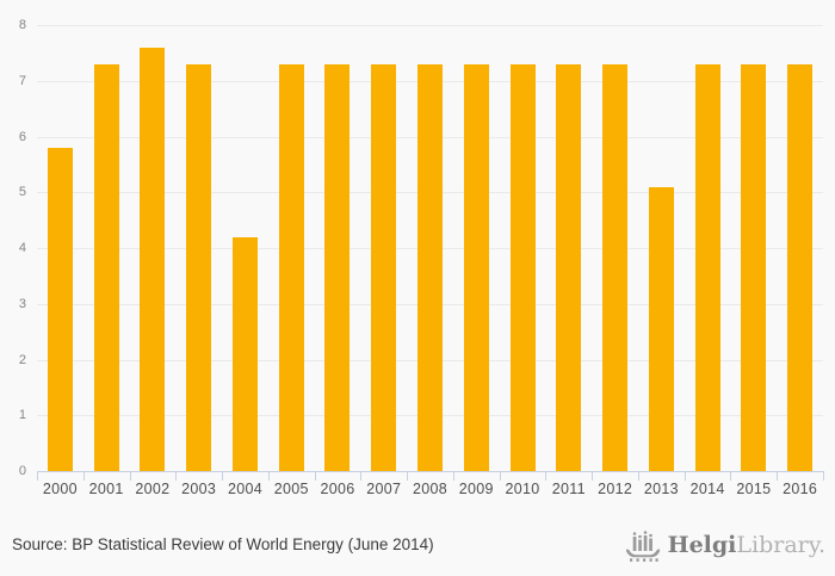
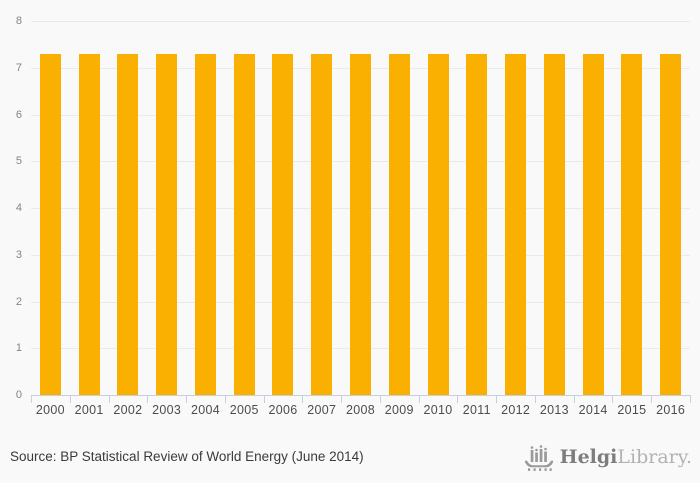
2000: 5.8 -> 7.3
2002: 7.6 -> 7.3
2004: 4.2 -> 7.3
2013: 5.1 -> 7.3
